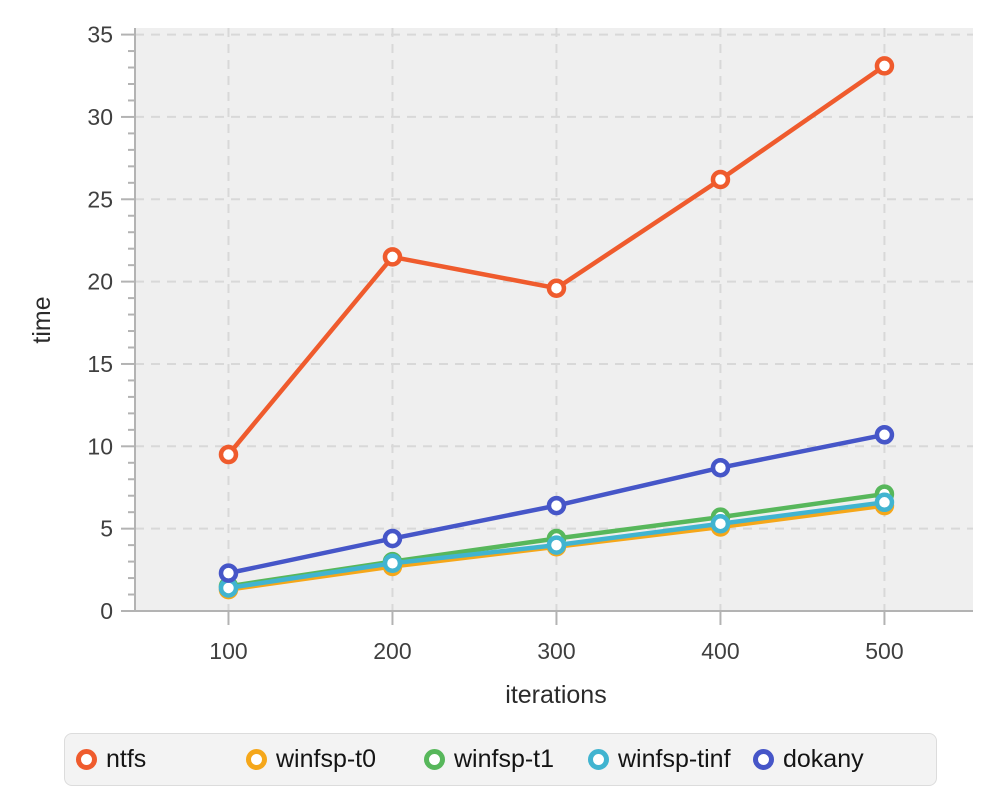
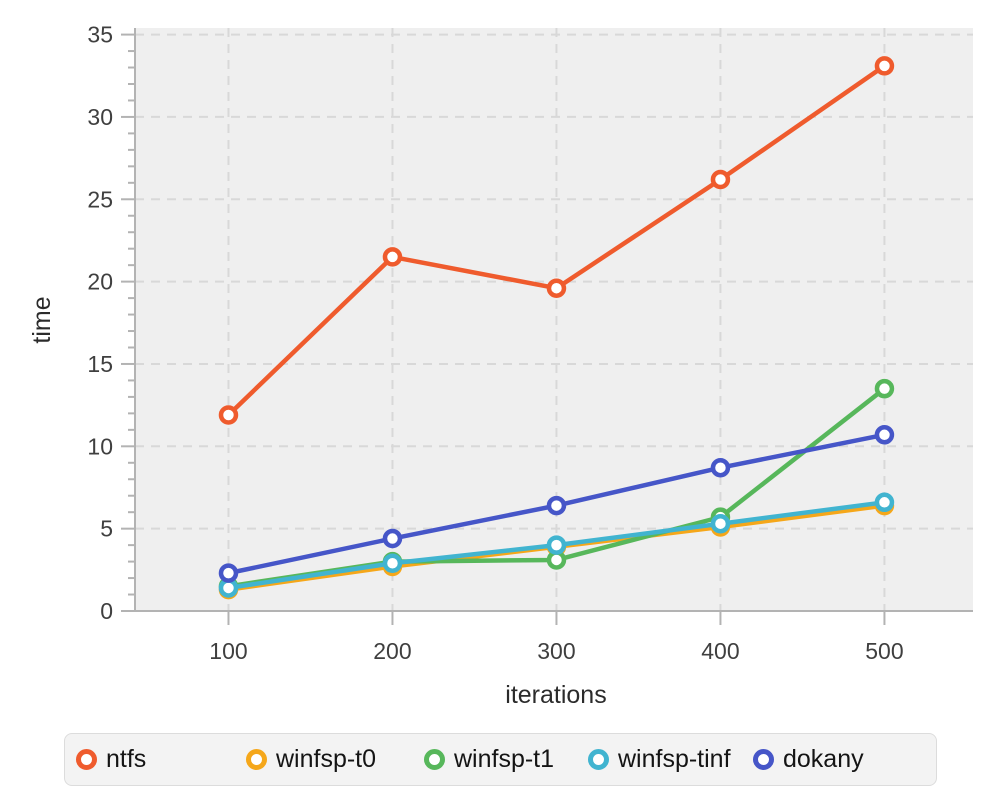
ntfs/100: 9.5 -> 11.9
winfsp-t1/300: 4.4 -> 3.1
winfsp-t1/500: 7.1 -> 13.5
